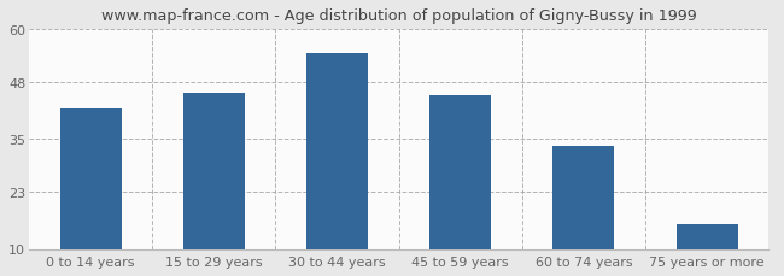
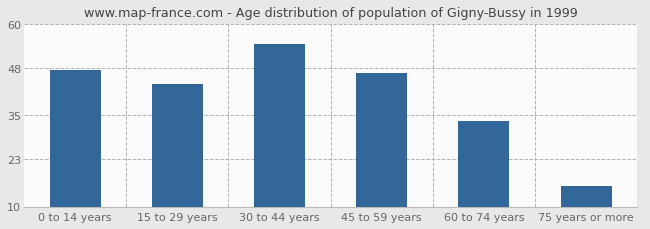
0 to 14 years: 42.0 -> 47.5
15 to 29 years: 45.5 -> 43.5
45 to 59 years: 45.0 -> 46.5
